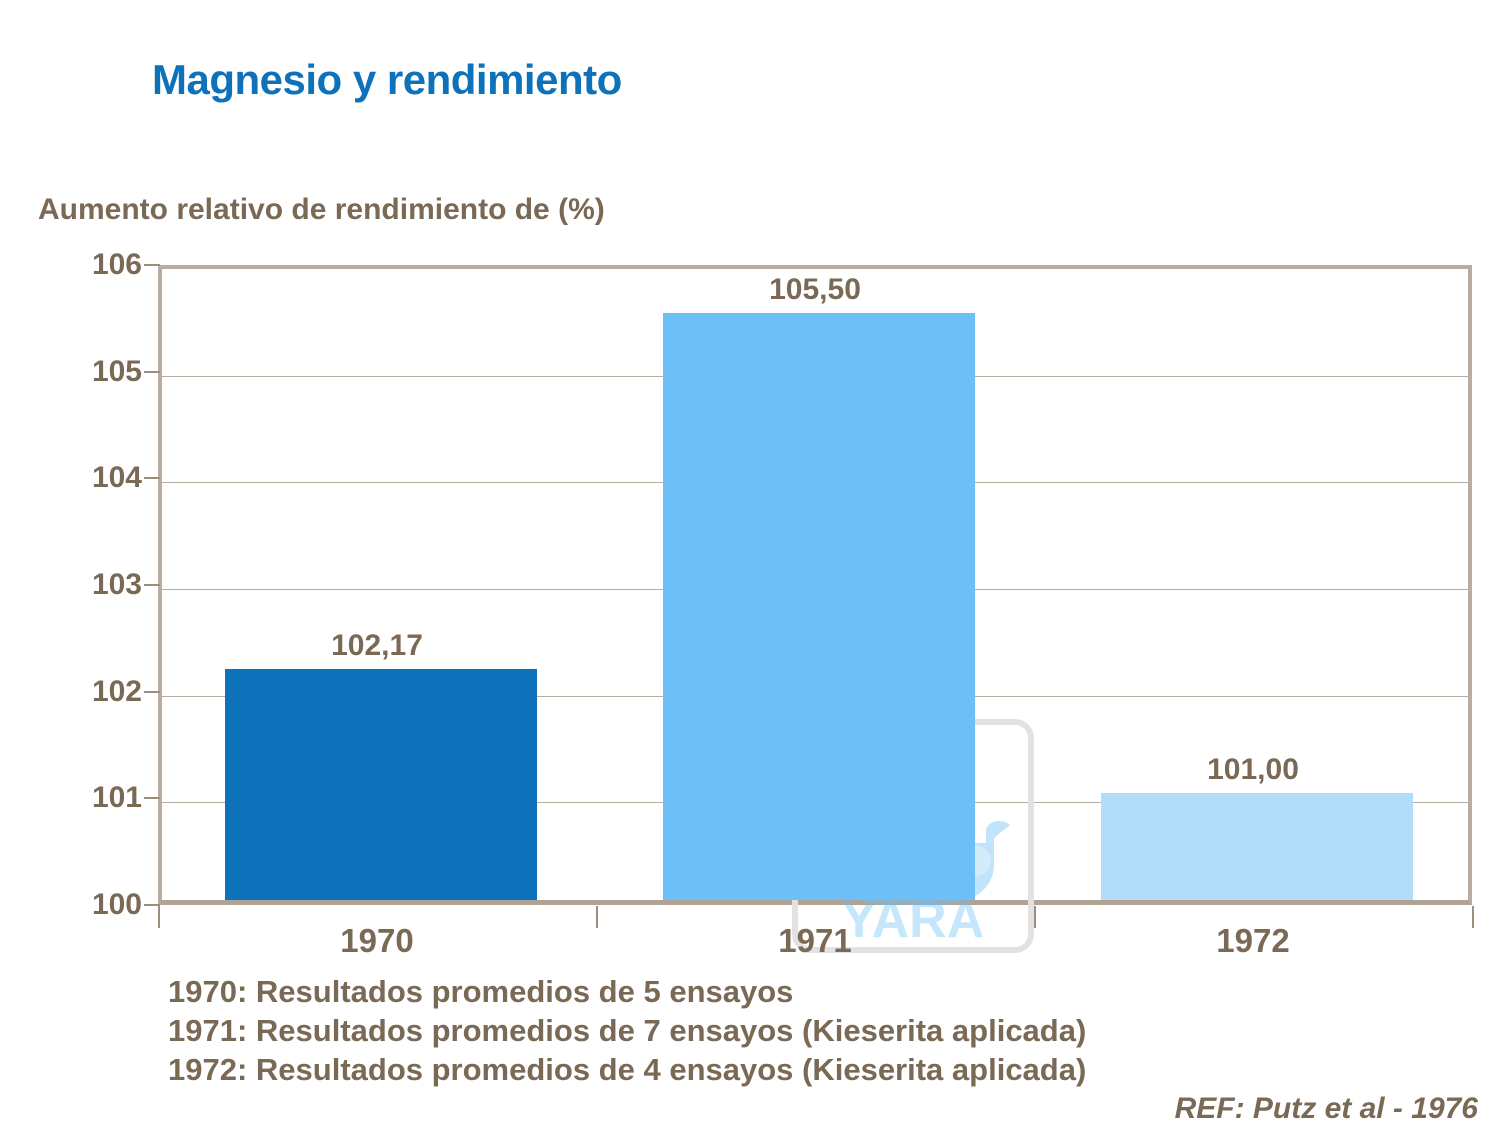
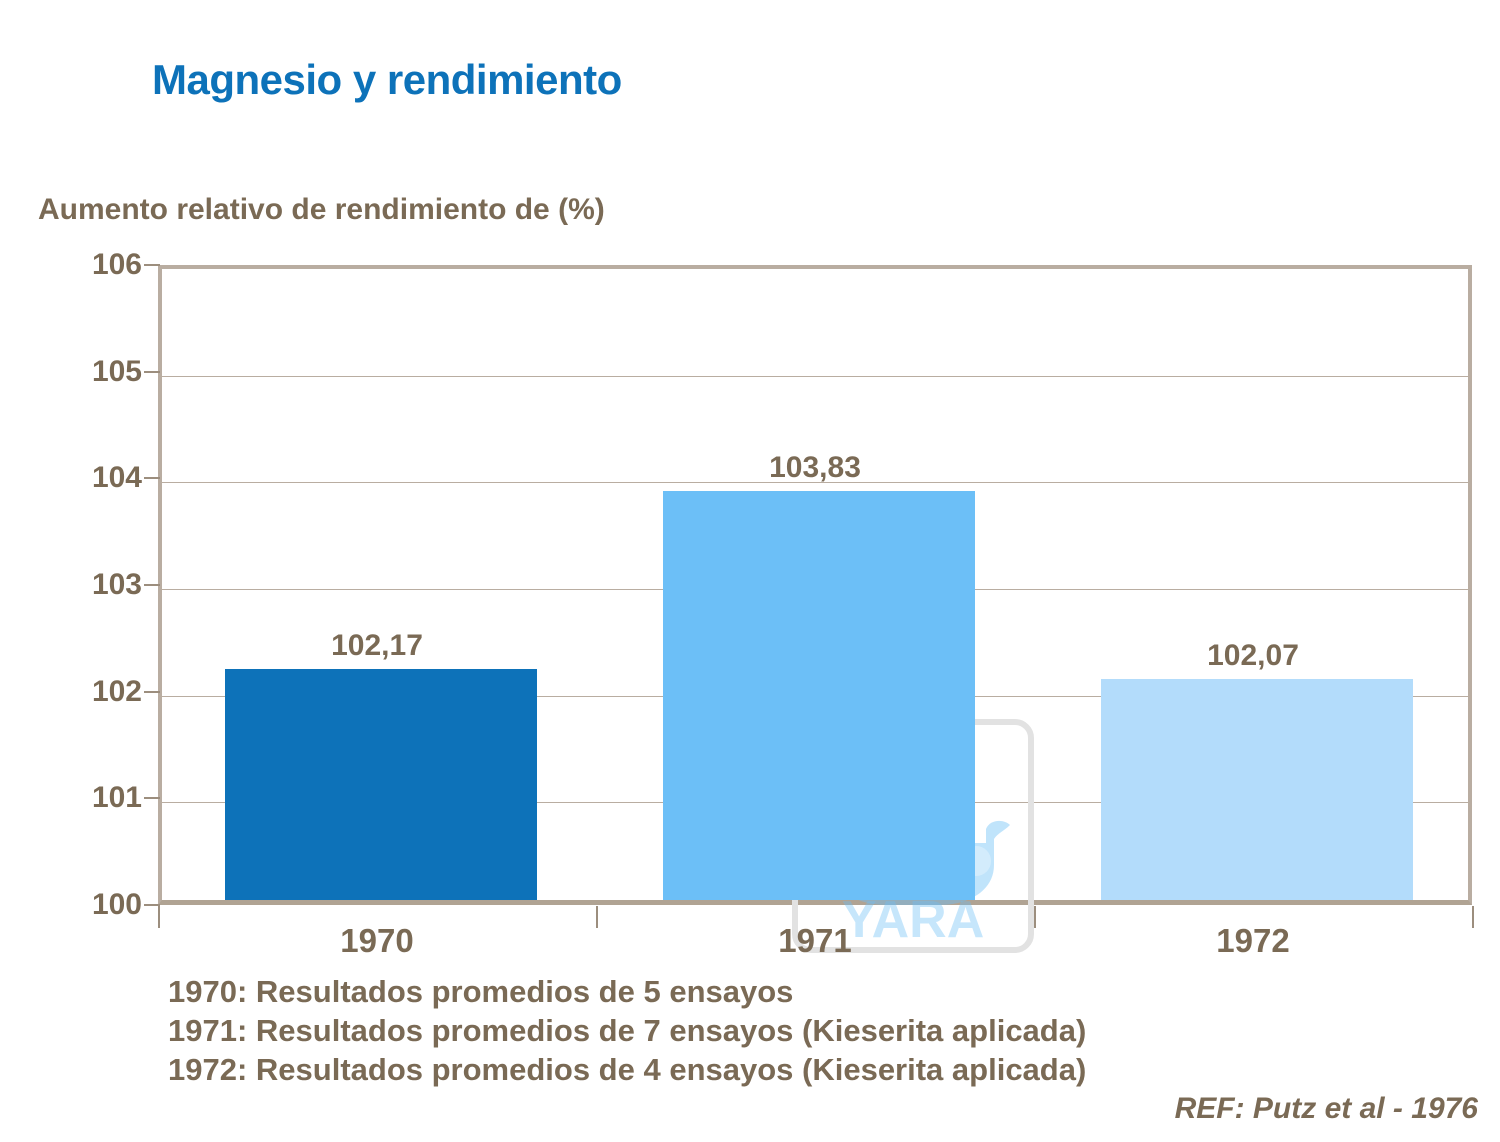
1971: 105,50 -> 103,83
1972: 101,00 -> 102,07
